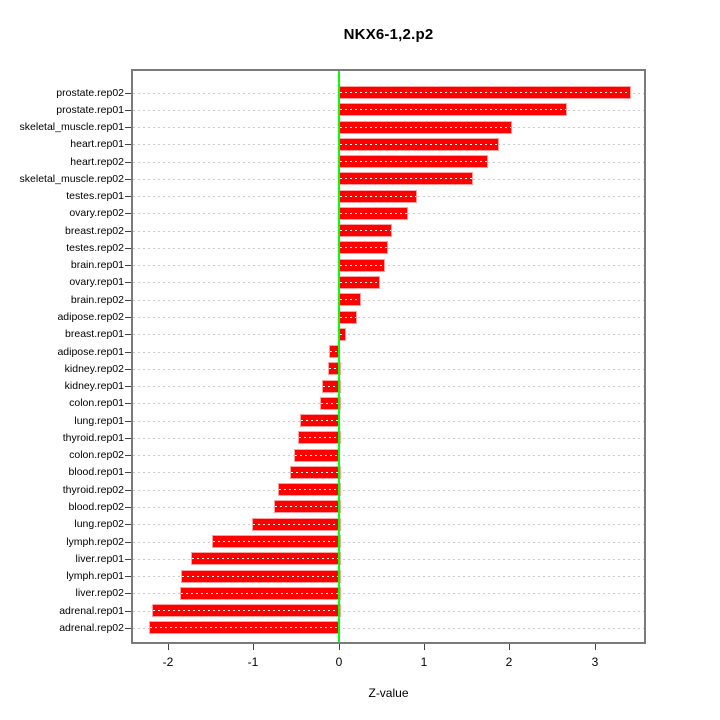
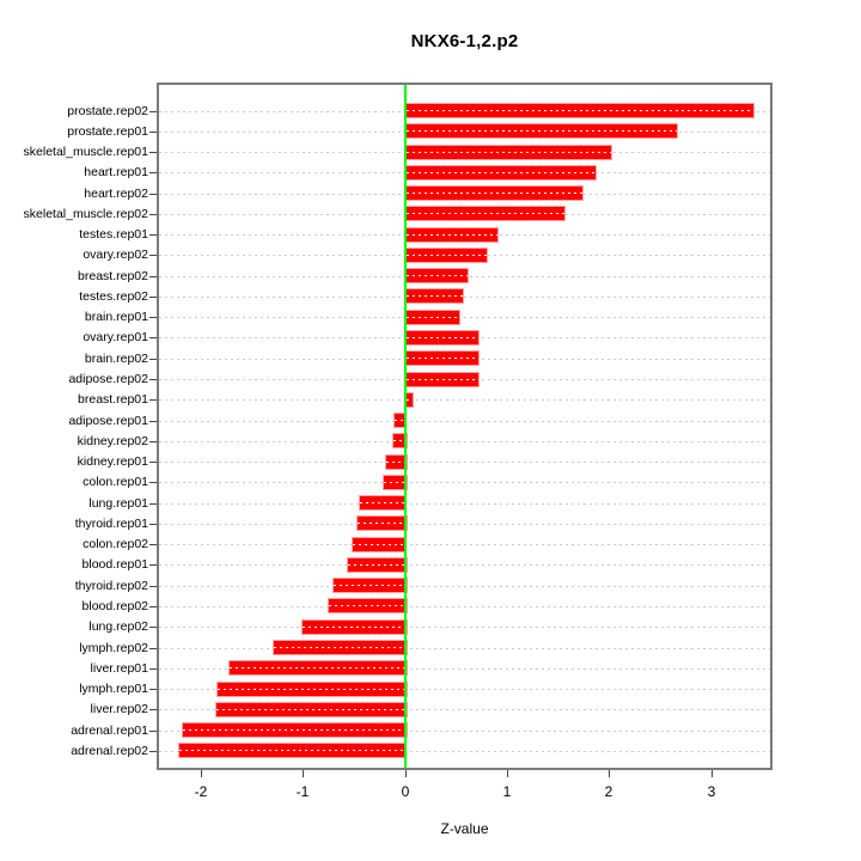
ovary.rep01: 0.5 -> 0.7
brain.rep02: 0.2 -> 0.7
adipose.rep02: 0.2 -> 0.7
lymph.rep02: -1.5 -> -1.3
